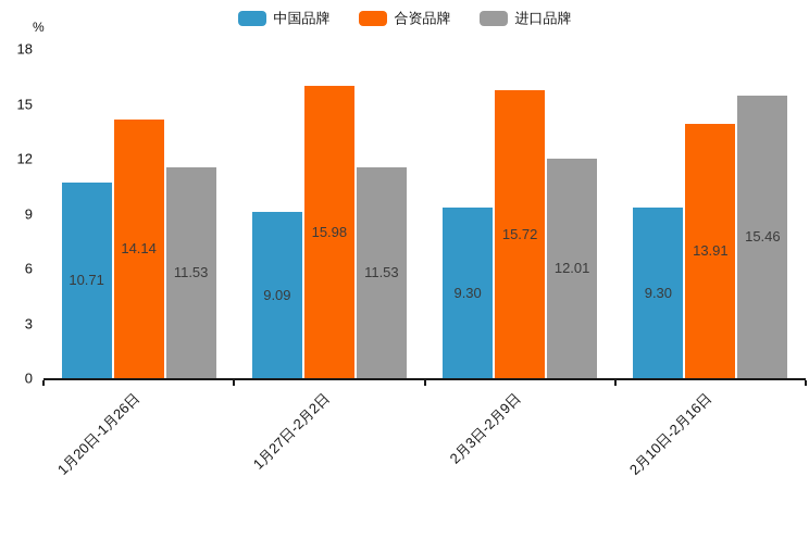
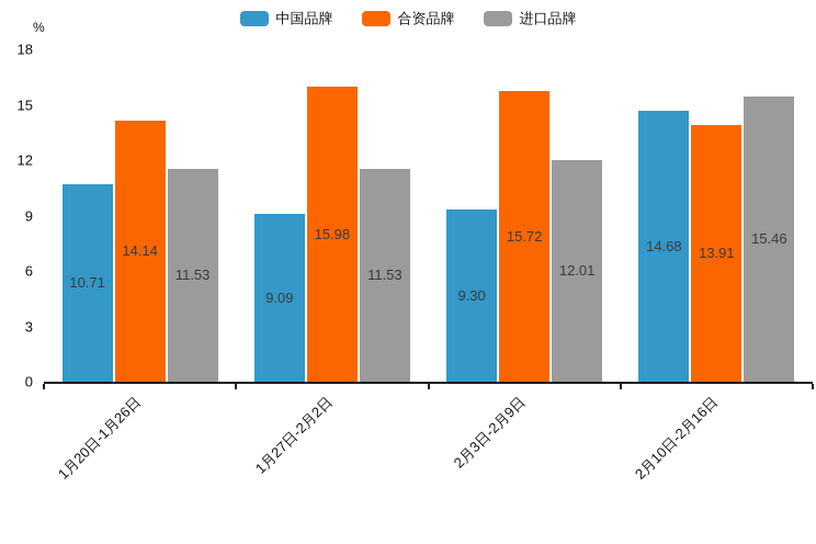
中国品牌/2月10日-2月16日: 9.30 -> 14.68
